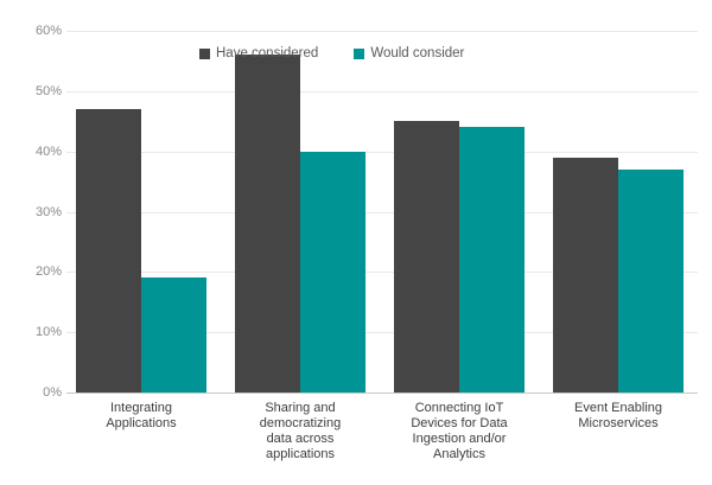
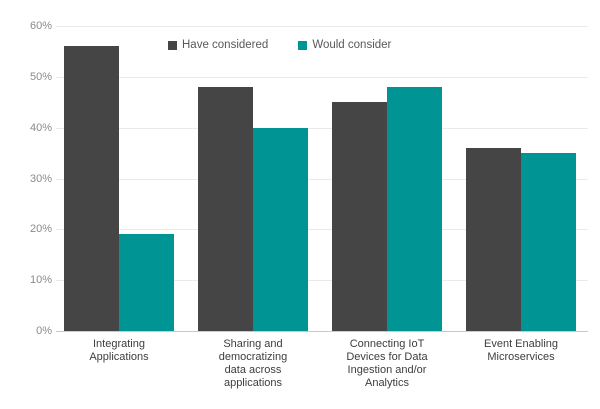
Have considered/Integrating Applications: 47% -> 56%
Have considered/Sharing and democratizing data across applications: 56% -> 48%
Would consider/Connecting IoT Devices for Data Ingestion and/or Analytics: 44% -> 48%
Have considered/Event Enabling Microservices: 39% -> 36%
Would consider/Event Enabling Microservices: 37% -> 35%
